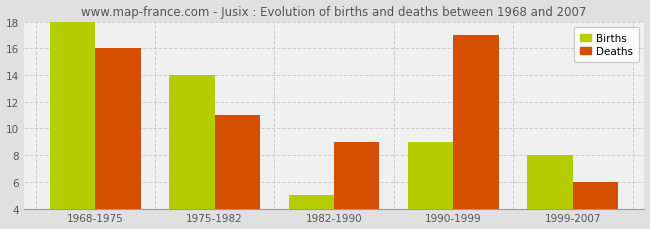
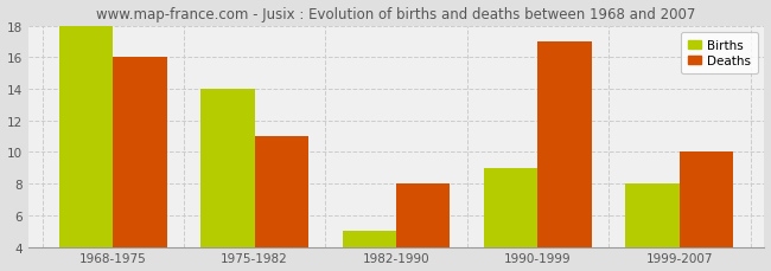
Deaths/1982-1990: 9 -> 8
Deaths/1999-2007: 6 -> 10
